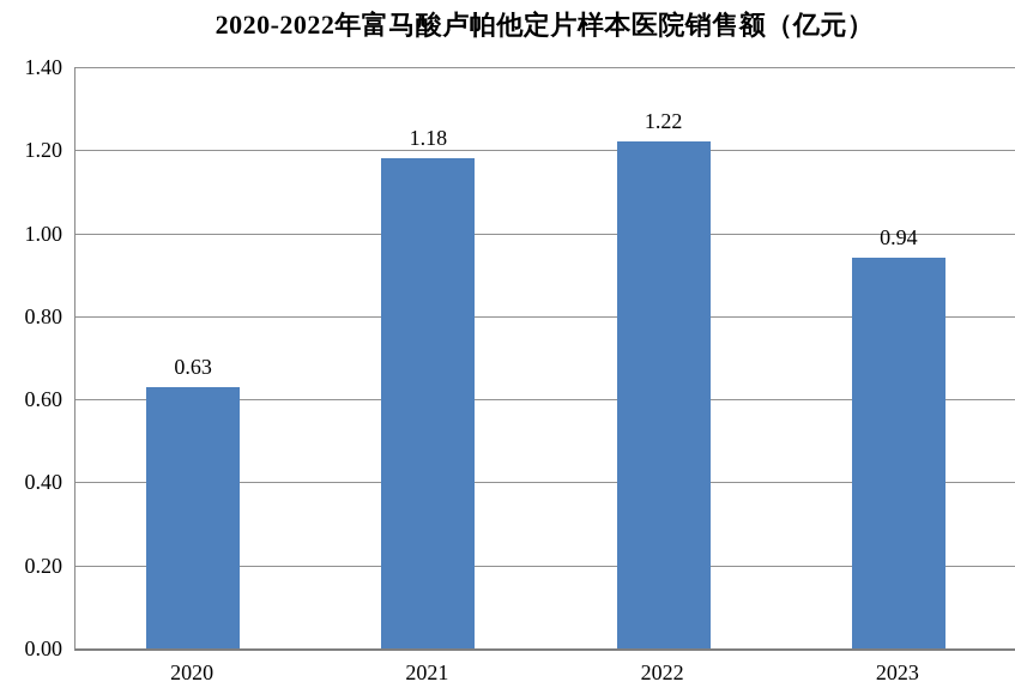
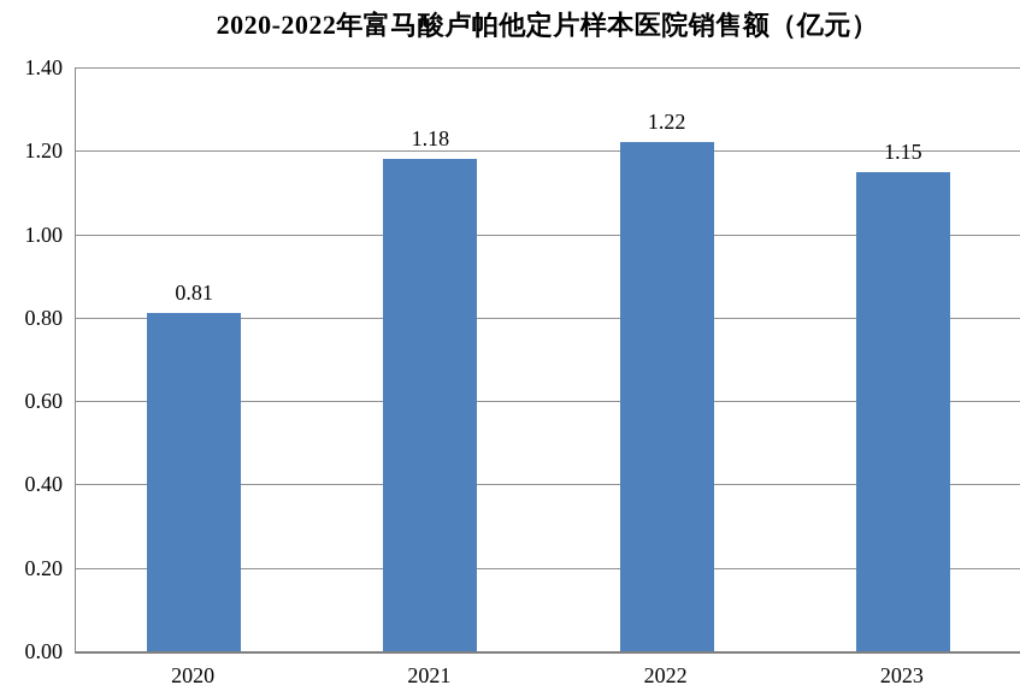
2020: 0.63 -> 0.81
2023: 0.94 -> 1.15
